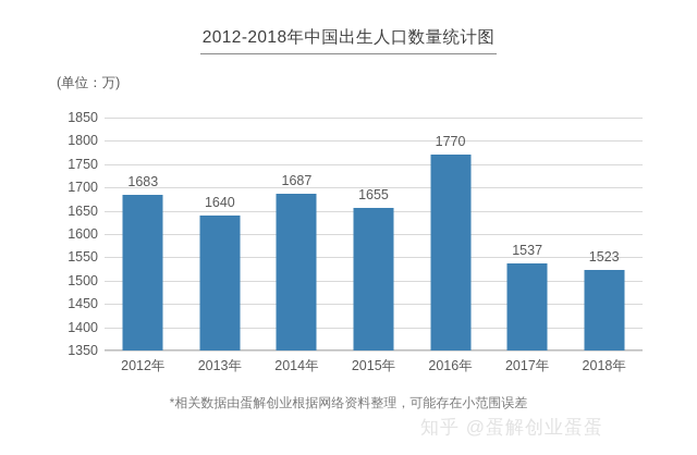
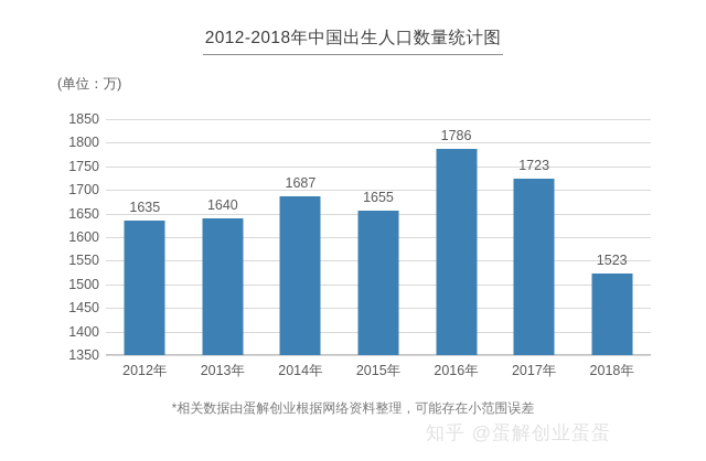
2012年: 1683 -> 1635
2016年: 1770 -> 1786
2017年: 1537 -> 1723
